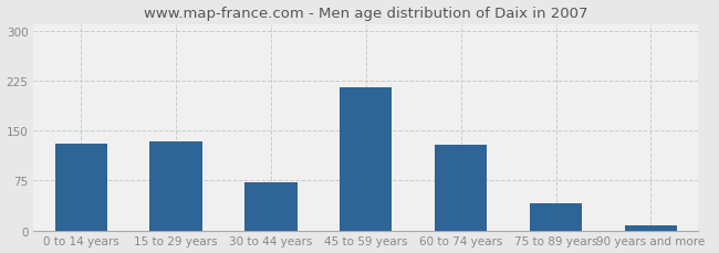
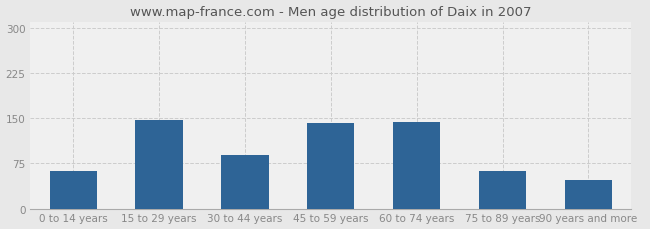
0 to 14 years: 130 -> 62
15 to 29 years: 133 -> 146
30 to 44 years: 72 -> 88
45 to 59 years: 215 -> 142
60 to 74 years: 128 -> 144
75 to 89 years: 40 -> 62
90 years and more: 8 -> 48
